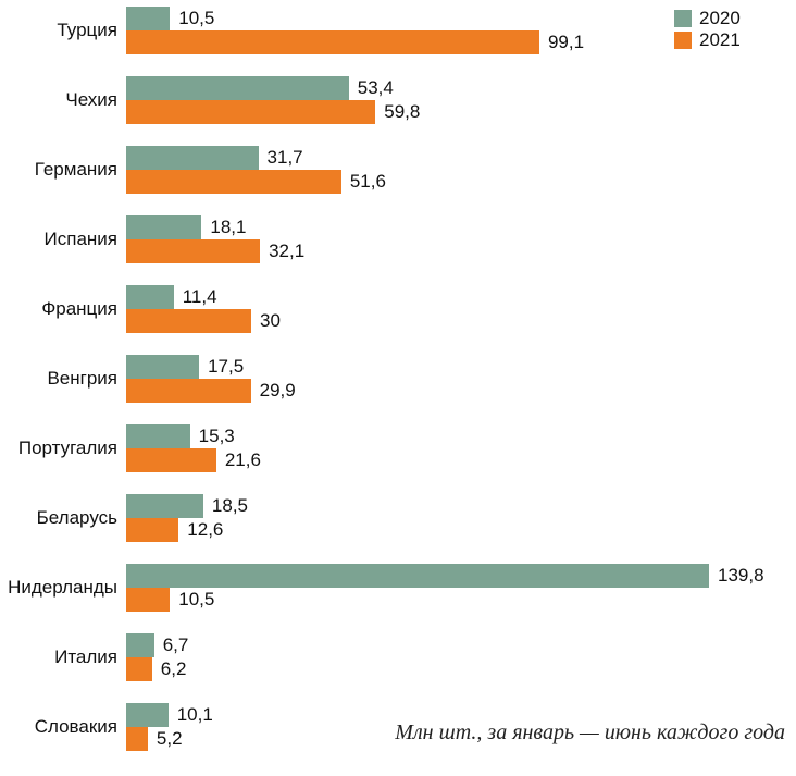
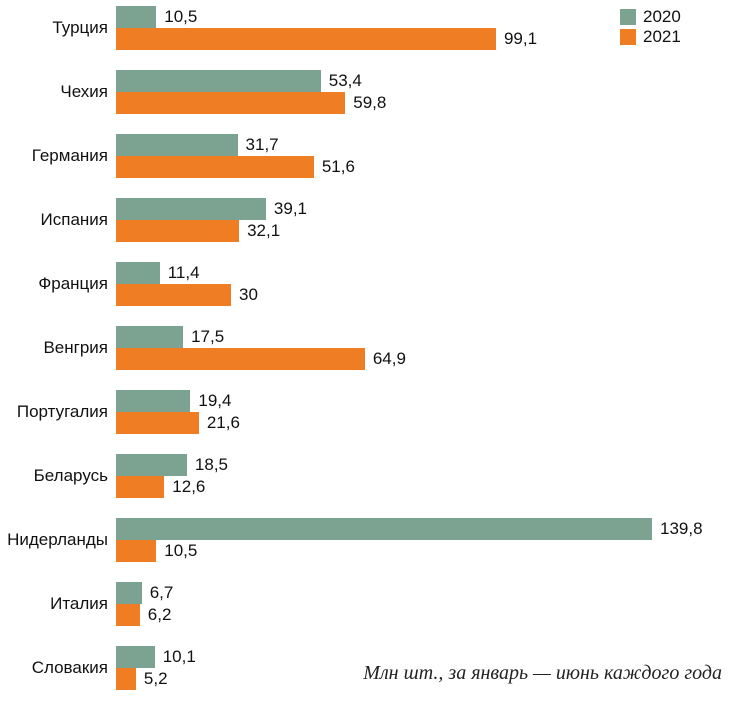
2020/Испания: 18,1 -> 39,1
2021/Венгрия: 29,9 -> 64,9
2020/Португалия: 15,3 -> 19,4
